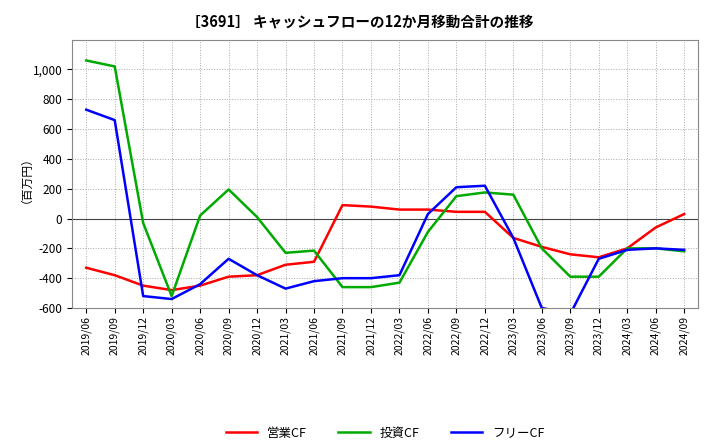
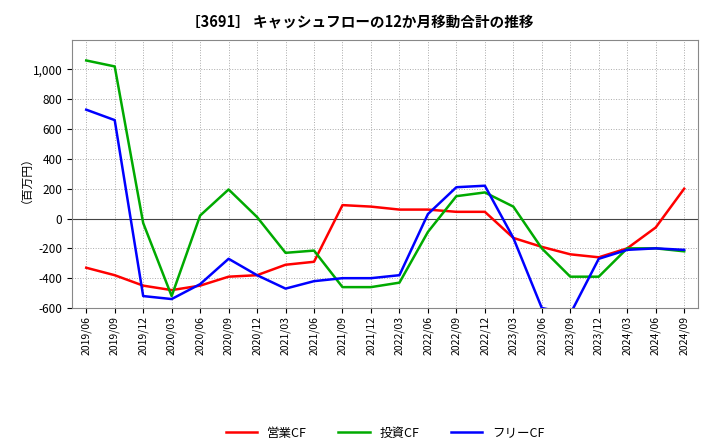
投資CF/2023/03: 160 -> 80
営業CF/2024/09: 30 -> 200
